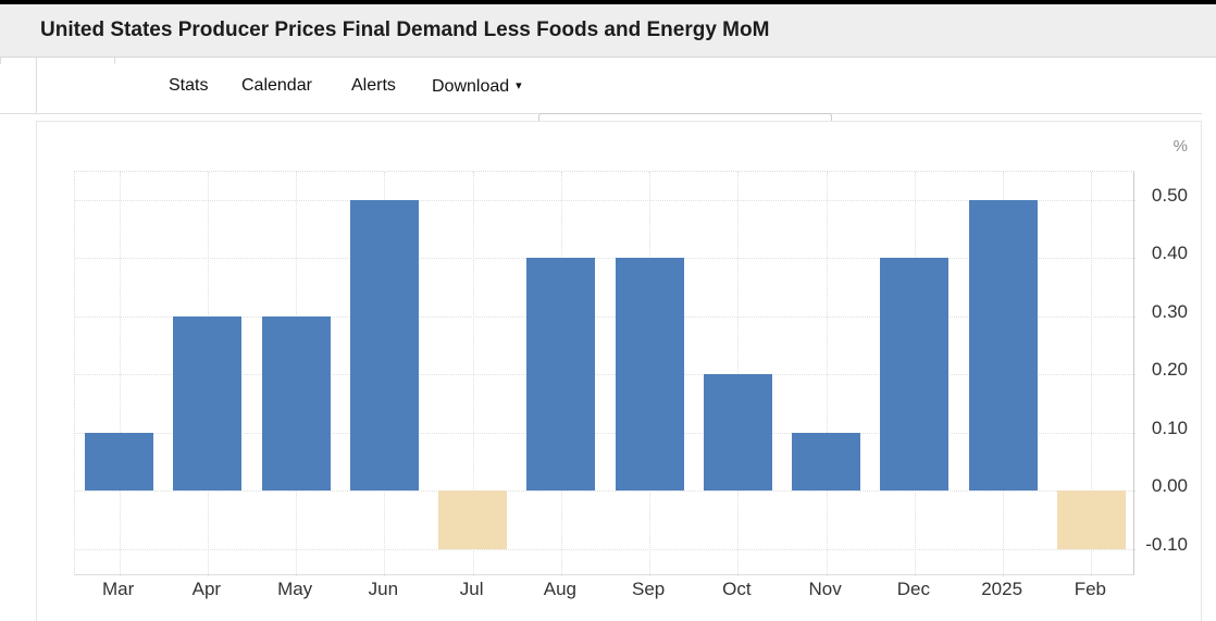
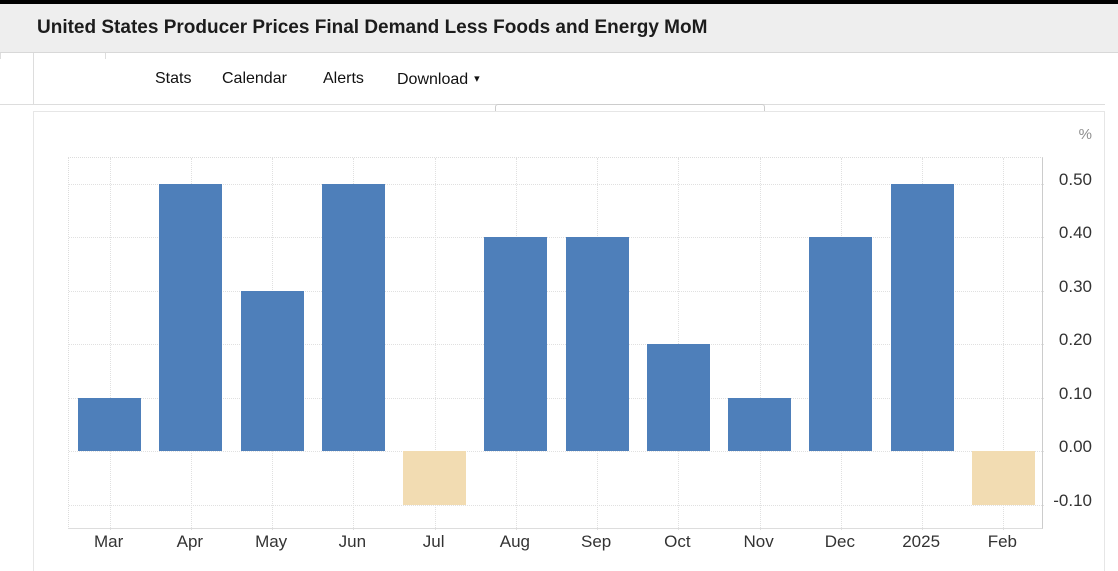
Apr: 0.3 -> 0.5
